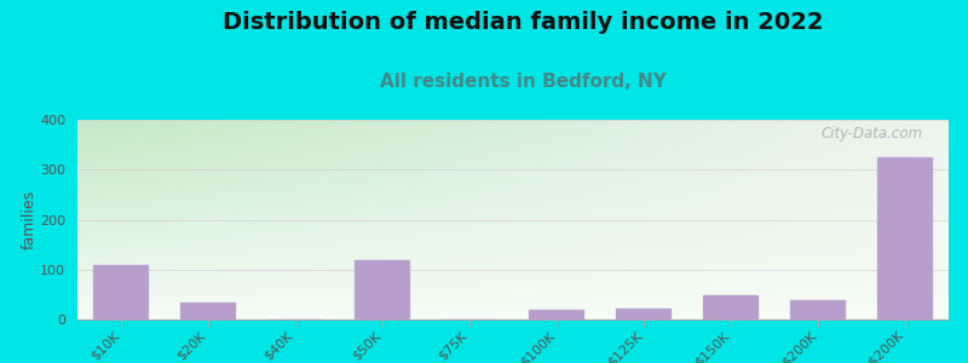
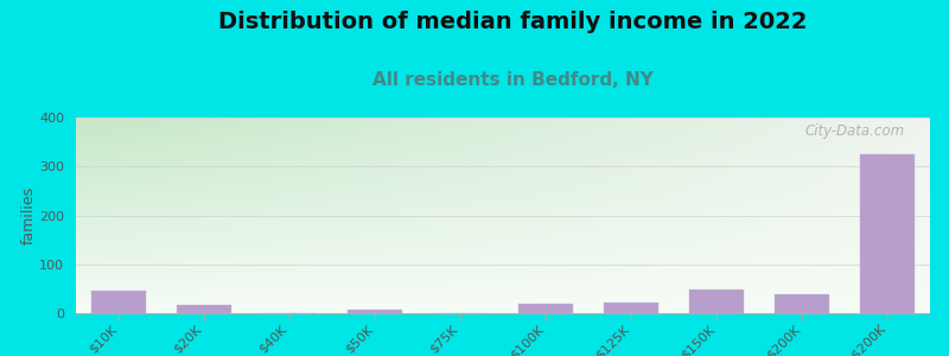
$10K: 110 -> 45
$20K: 35 -> 18
$50K: 120 -> 8
